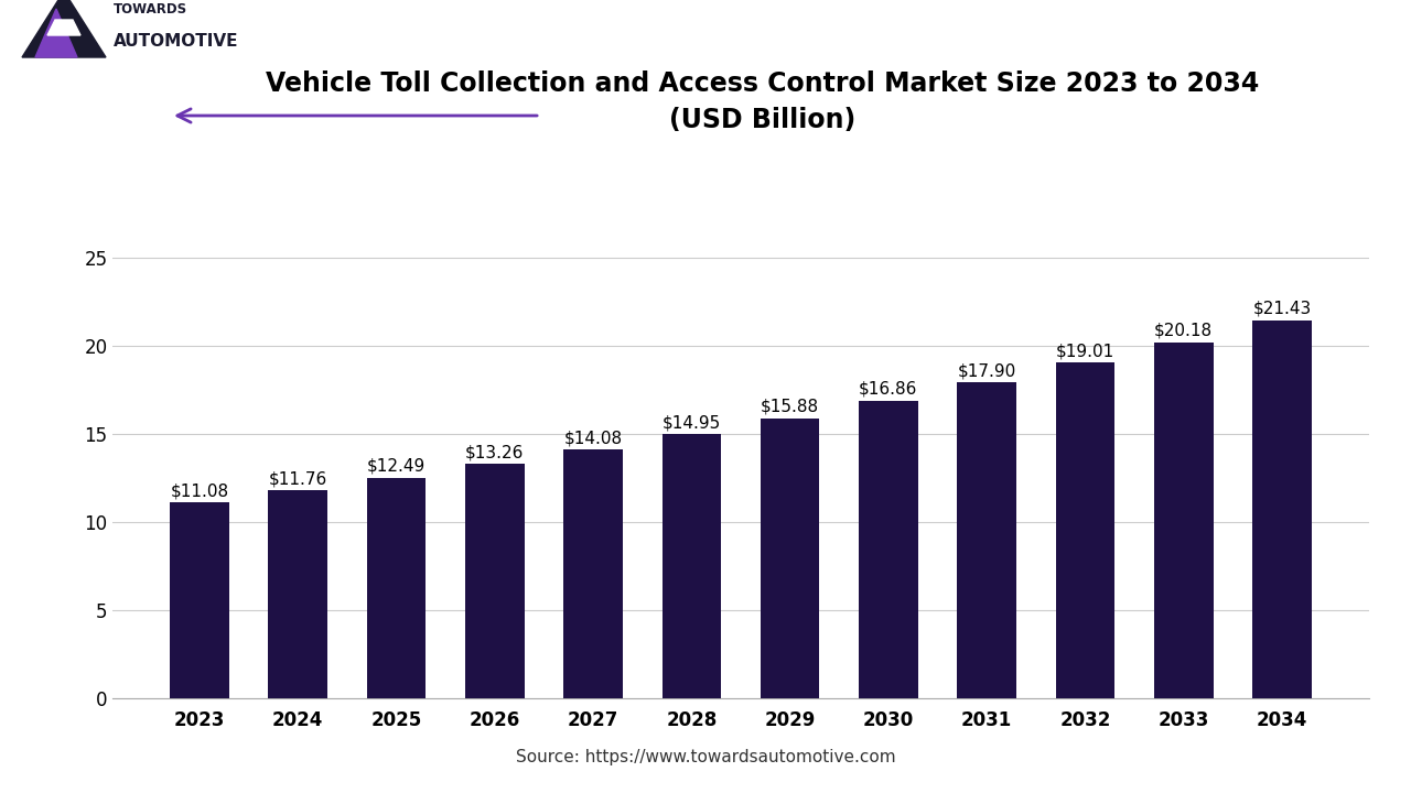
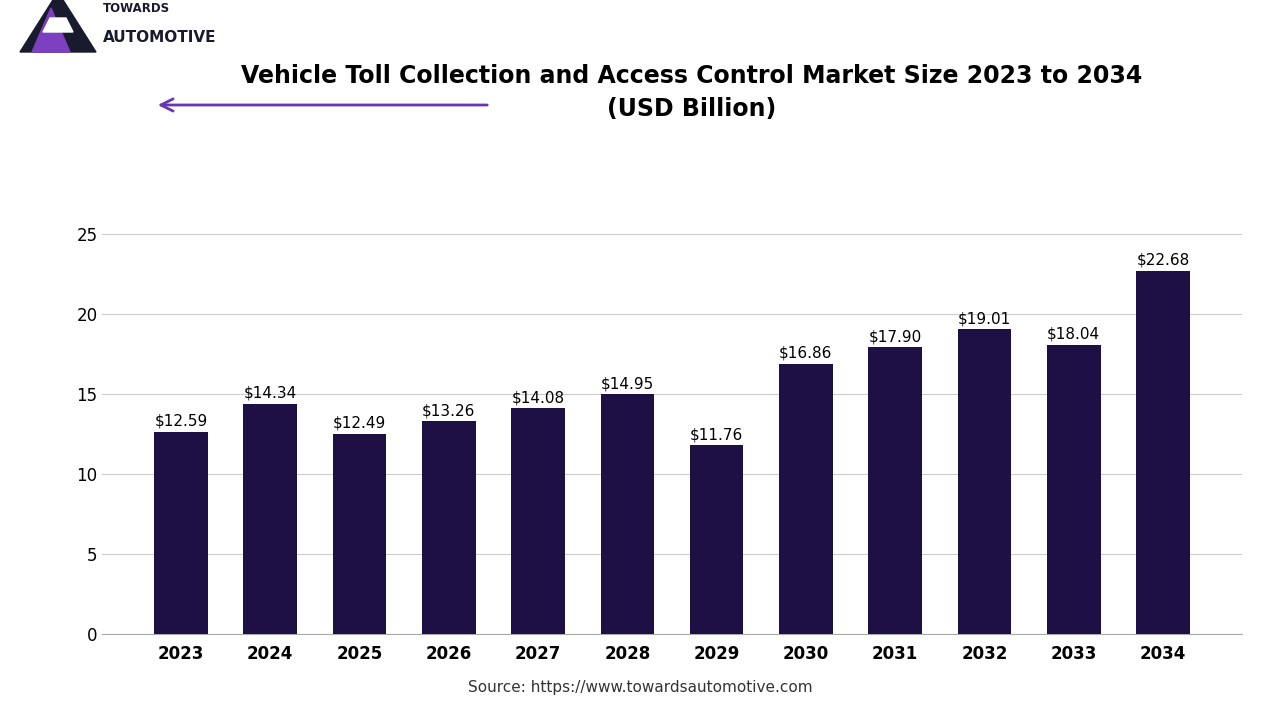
2023: $11.08 -> $12.59
2024: $11.76 -> $14.34
2029: $15.88 -> $11.76
2033: $20.18 -> $18.04
2034: $21.43 -> $22.68
